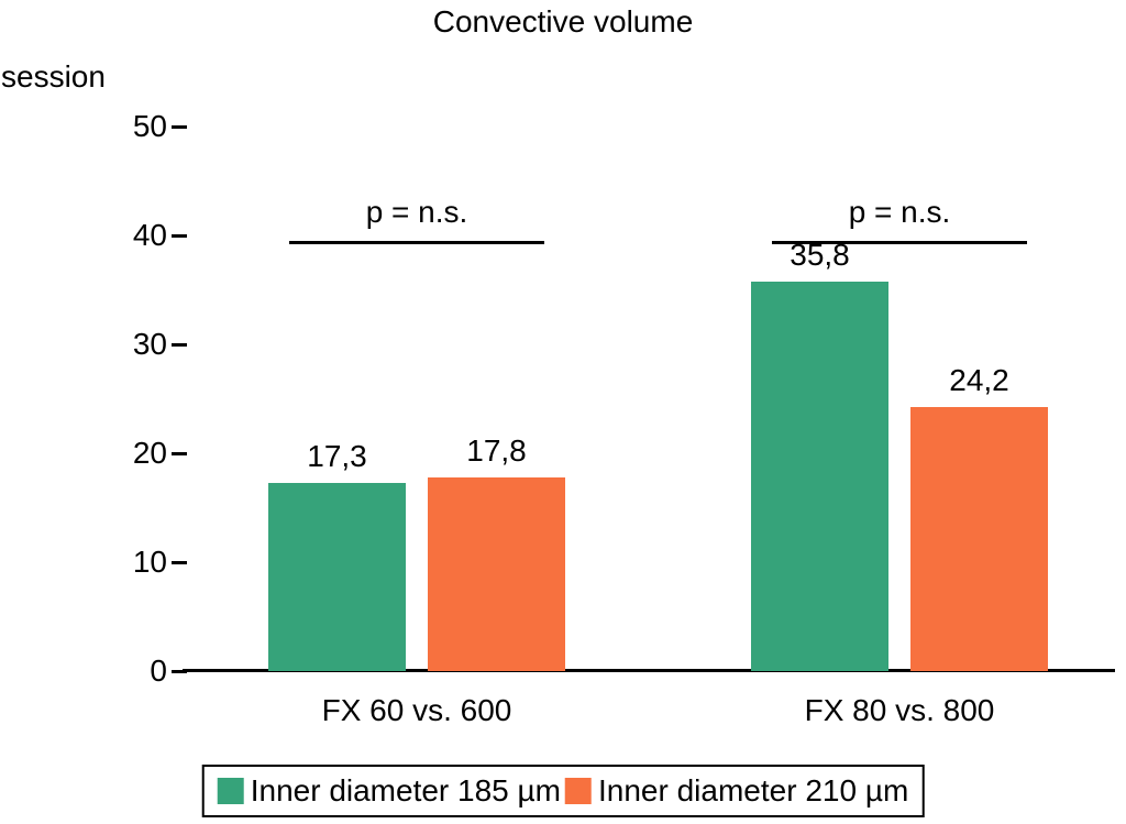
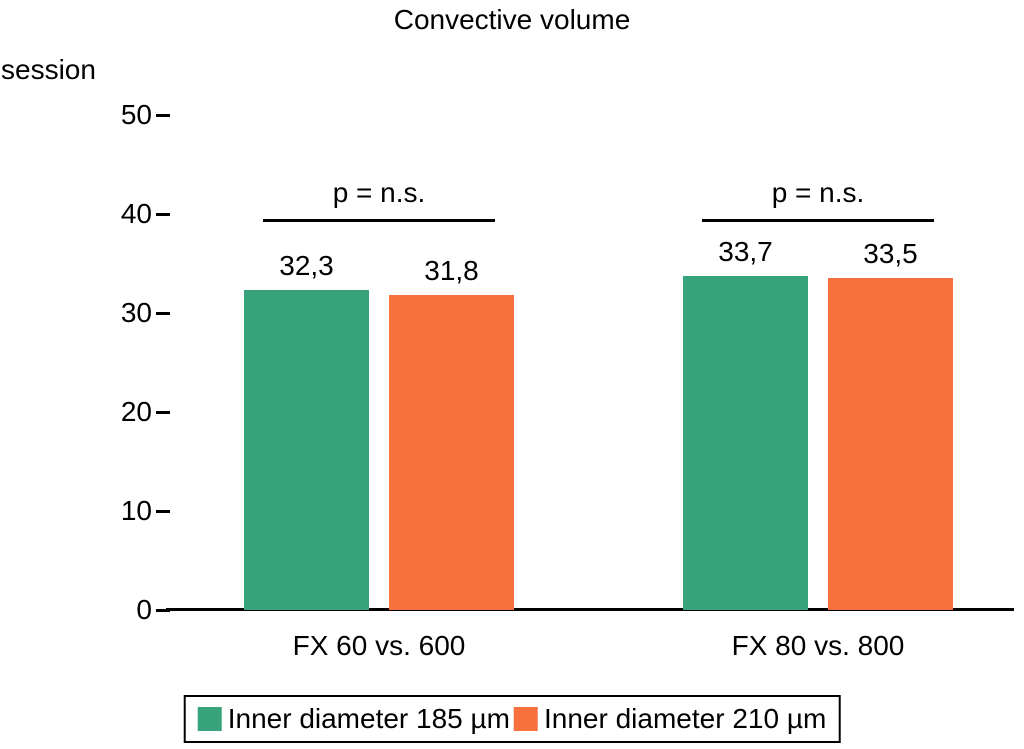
Inner diameter 185 µm/FX 60 vs. 600: 17,3 -> 32,3
Inner diameter 210 µm/FX 60 vs. 600: 17,8 -> 31,8
Inner diameter 185 µm/FX 80 vs. 800: 35,8 -> 33,7
Inner diameter 210 µm/FX 80 vs. 800: 24,2 -> 33,5
